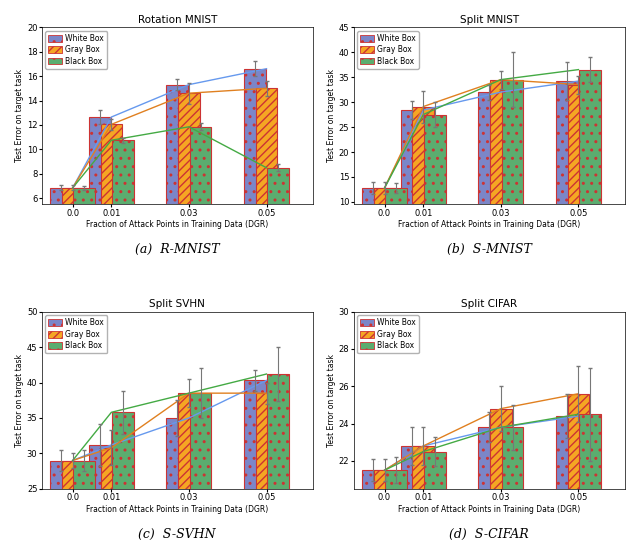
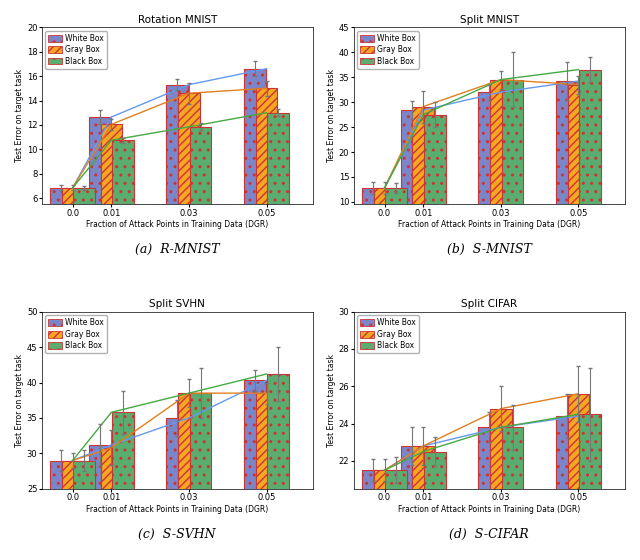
Rotation MNIST/Black Box/0.05: 8.5 -> 13.0
